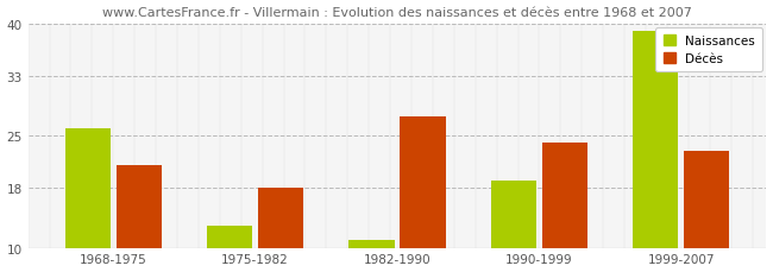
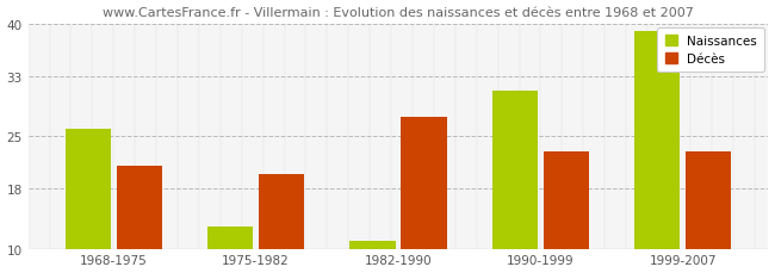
Décès/1975-1982: 18.0 -> 20.0
Naissances/1990-1999: 19 -> 31
Décès/1990-1999: 24.0 -> 23.0
